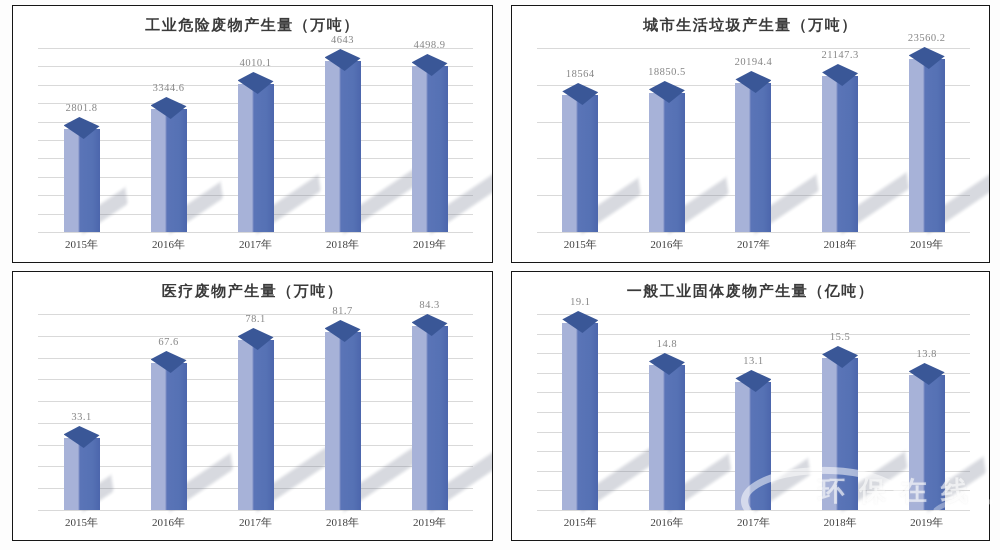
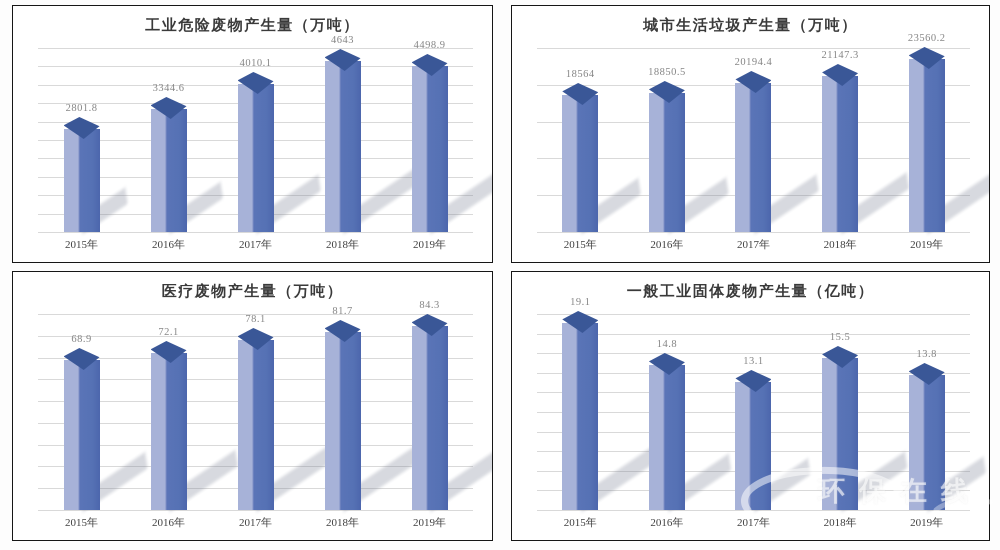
医疗废物产生量（万吨）/2015年: 33.1 -> 68.9
医疗废物产生量（万吨）/2016年: 67.6 -> 72.1
